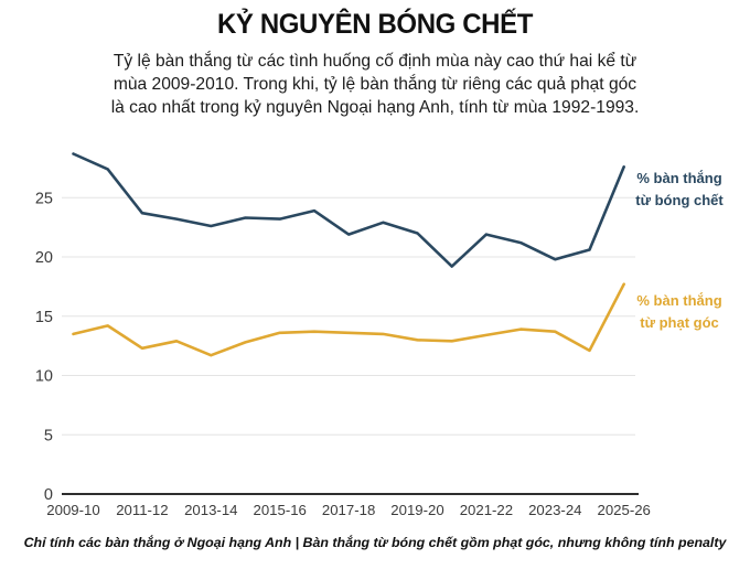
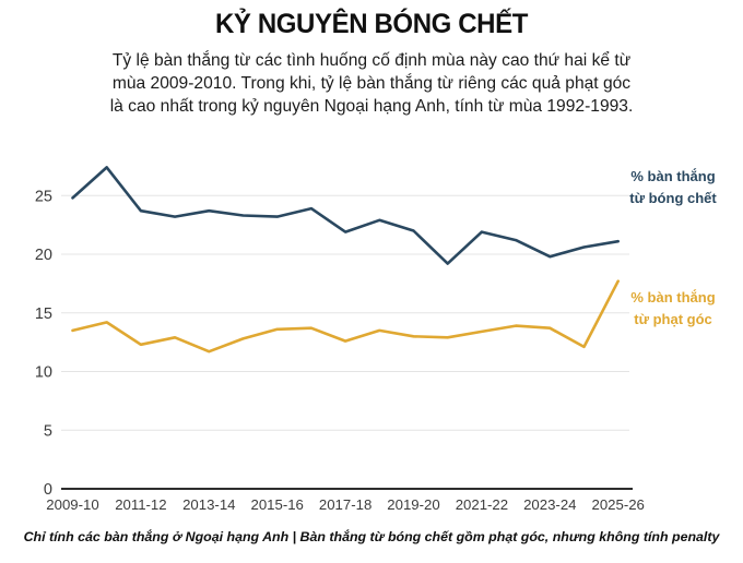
% bàn thắng từ bóng chết/2009-10: 28.7 -> 24.8
% bàn thắng từ bóng chết/2013-14: 22.6 -> 23.7
% bàn thắng từ phạt góc/2017-18: 13.6 -> 12.6
% bàn thắng từ bóng chết/2025-26: 27.6 -> 21.1
